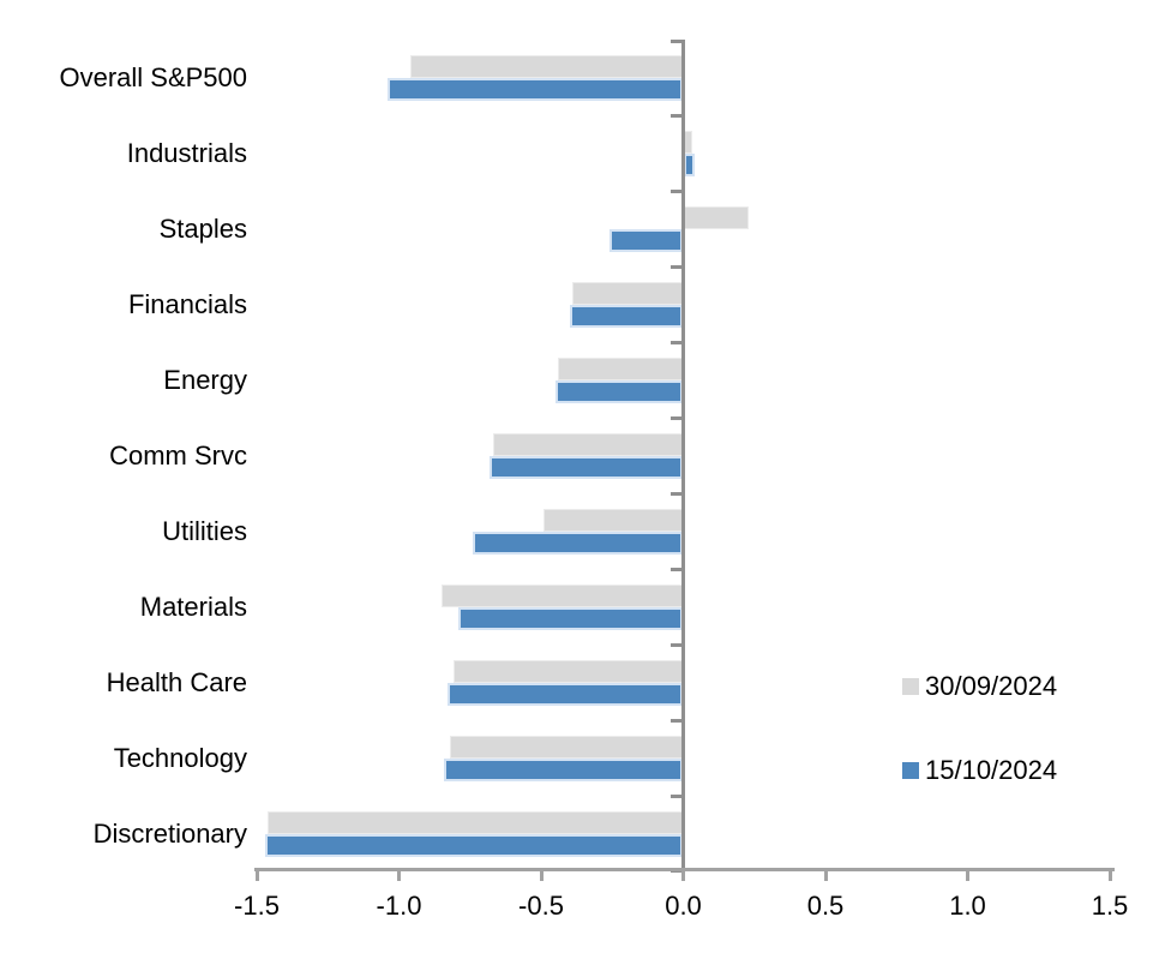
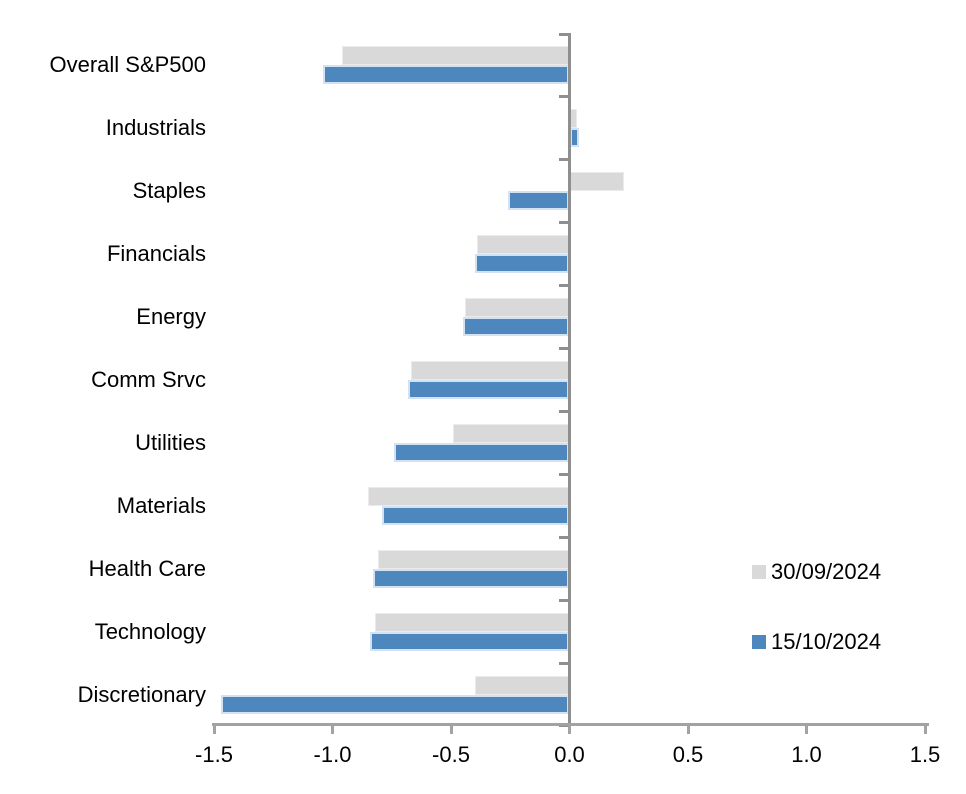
30/09/2024/Discretionary: -1.46 -> -0.40
